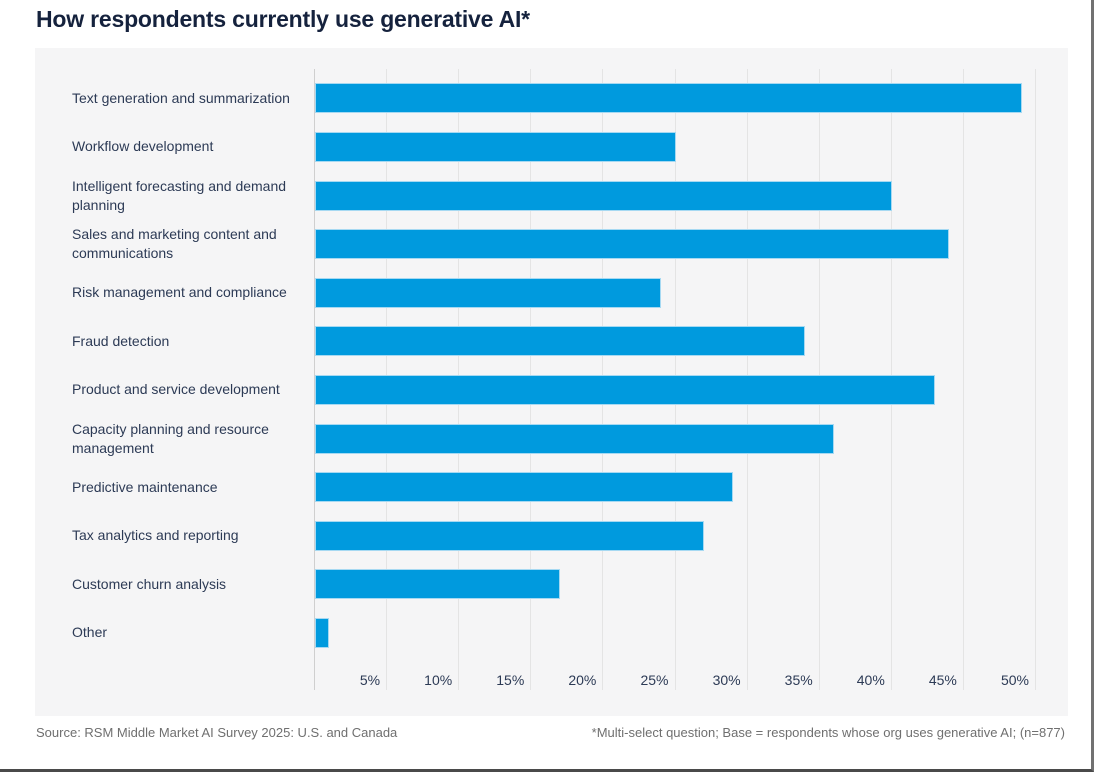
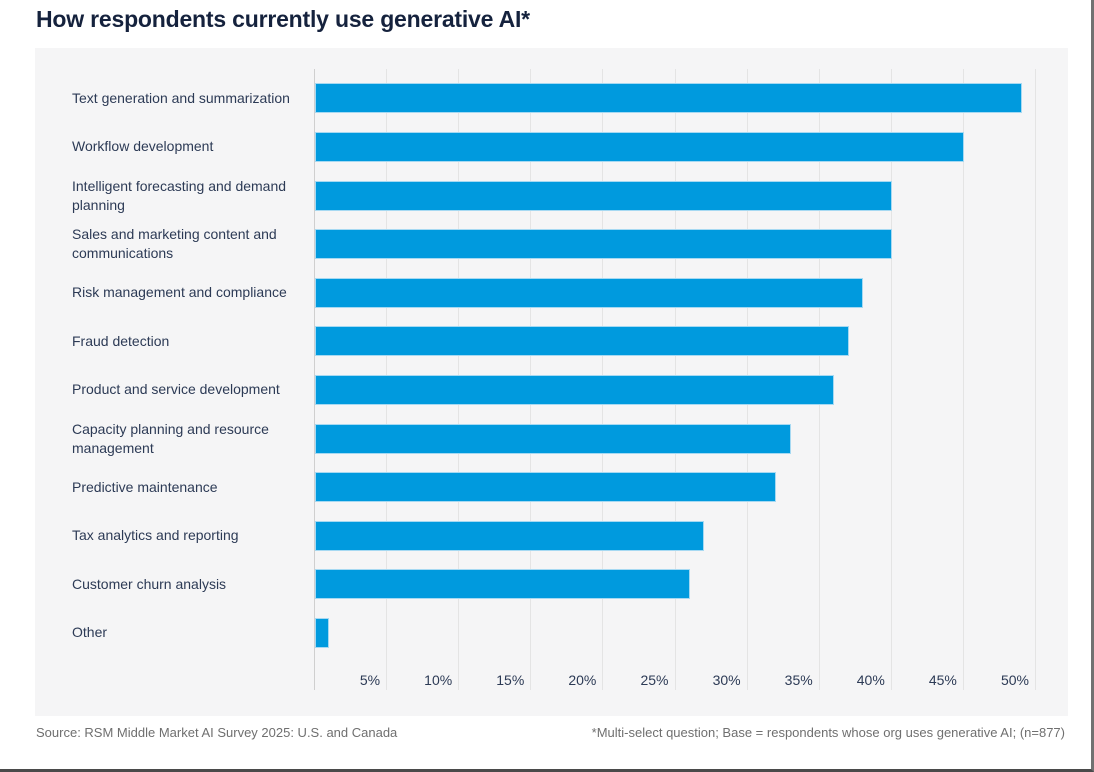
Workflow development: 25% -> 45%
Sales and marketing content and communications: 44% -> 40%
Risk management and compliance: 24% -> 38%
Fraud detection: 34% -> 37%
Product and service development: 43% -> 36%
Capacity planning and resource management: 36% -> 33%
Predictive maintenance: 29% -> 32%
Customer churn analysis: 17% -> 26%
